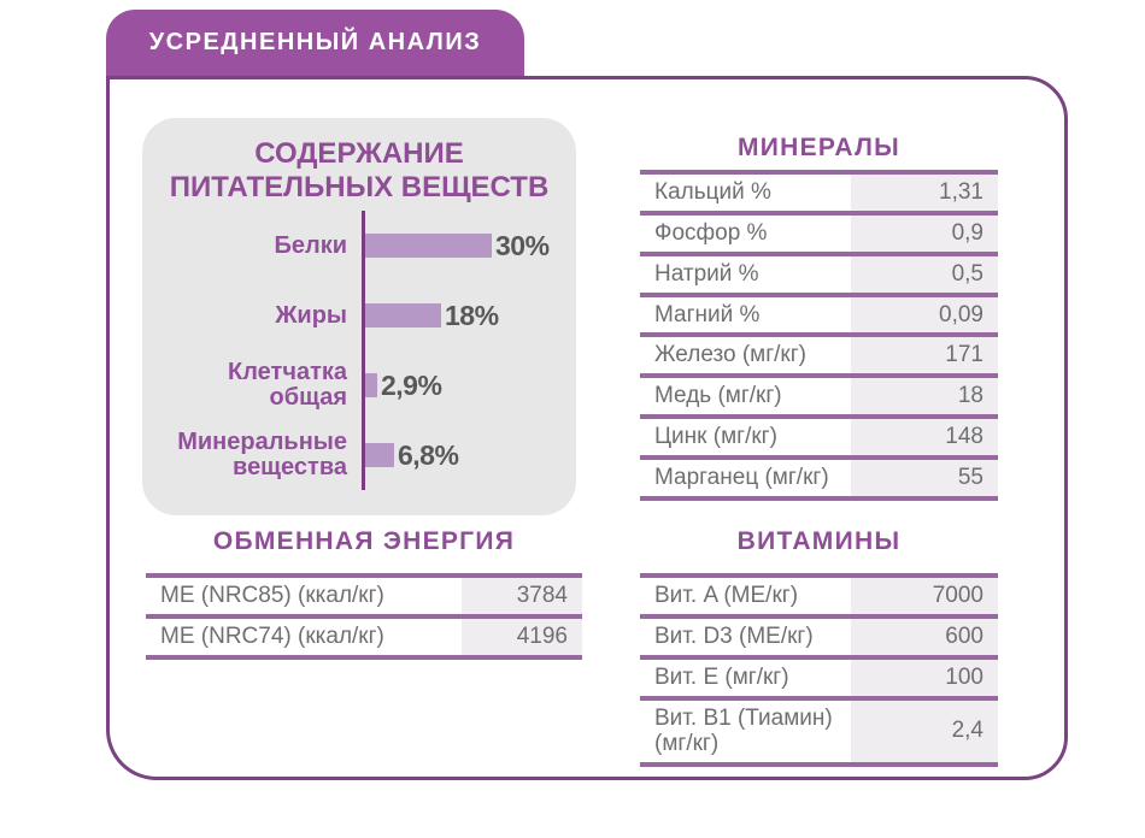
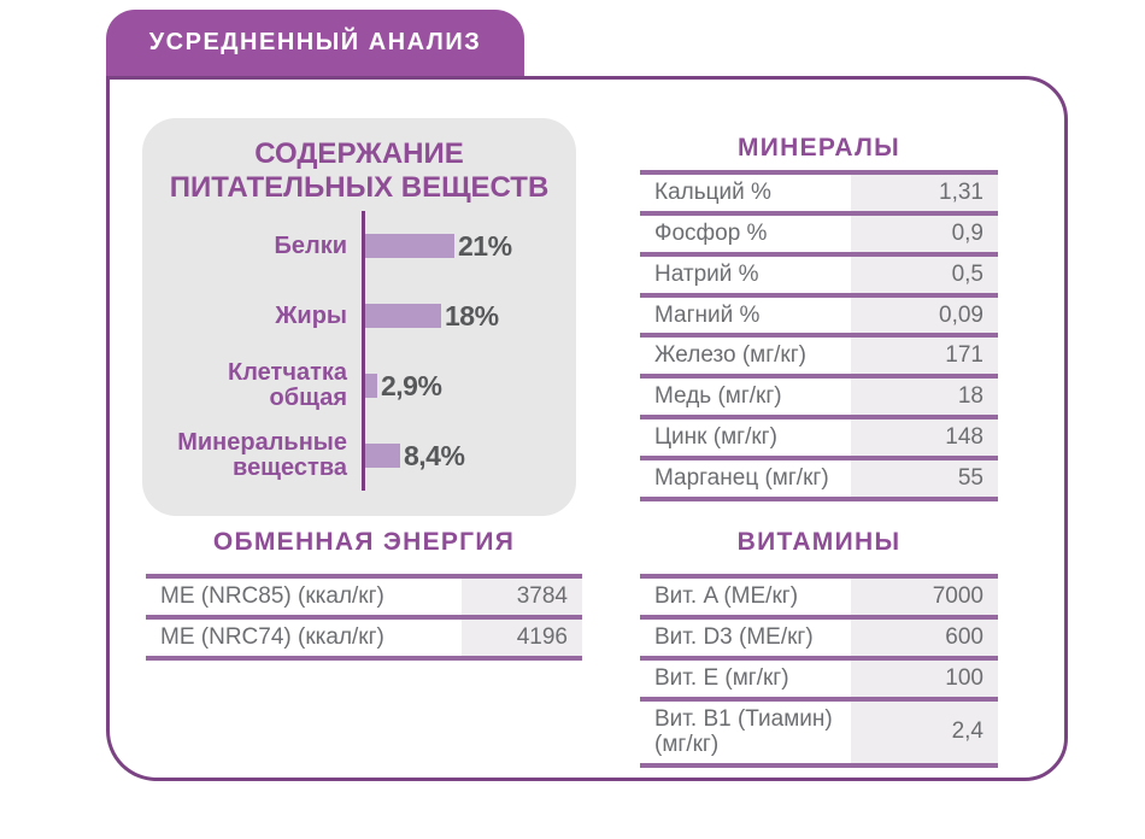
Белки: 30% -> 21%
Минеральные вещества: 6,8% -> 8,4%
